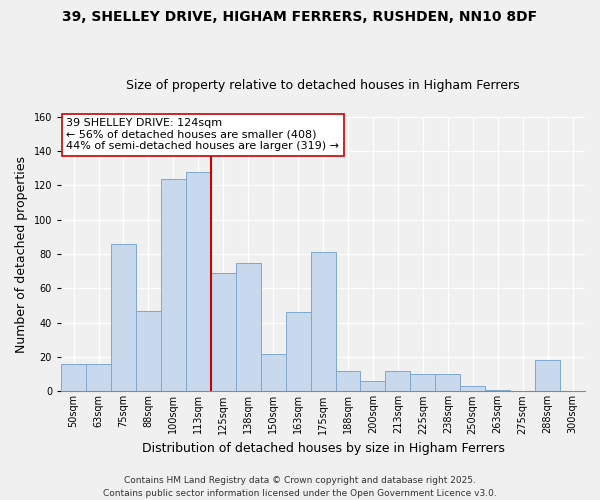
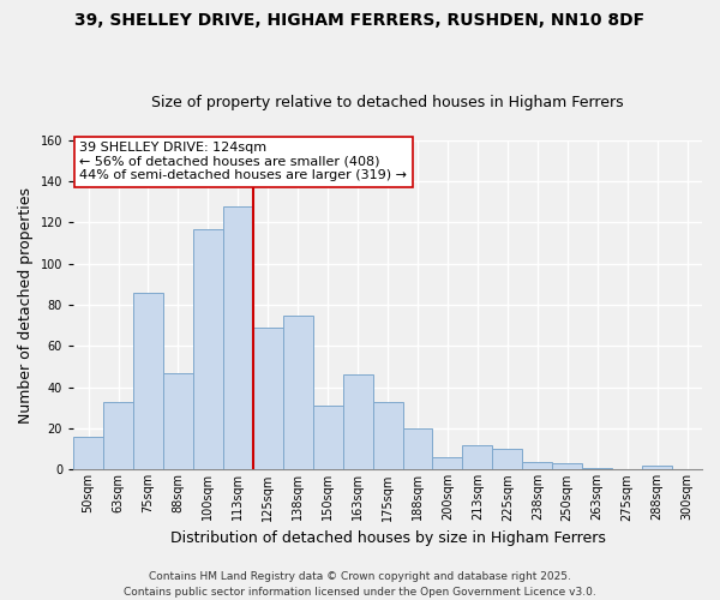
63sqm: 16 -> 33
100sqm: 124 -> 117
150sqm: 22 -> 31
175sqm: 81 -> 33
188sqm: 12 -> 20
238sqm: 10 -> 4
288sqm: 18 -> 2
